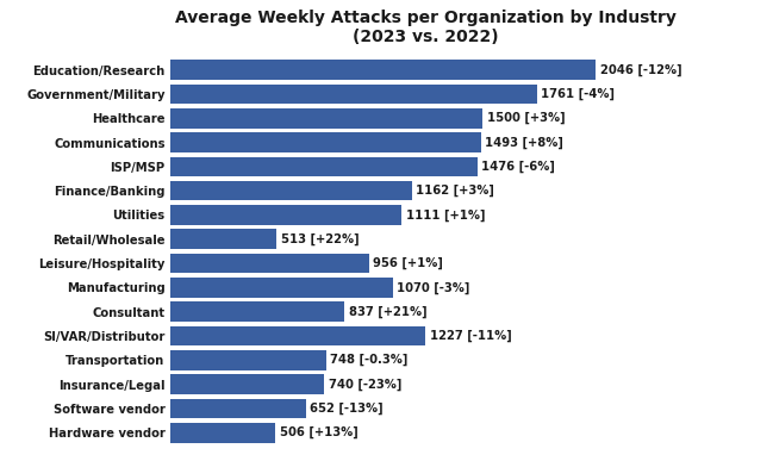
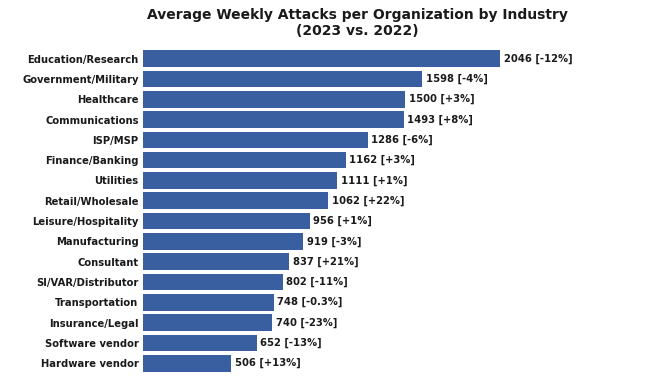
Government/Military: 1761 -> 1598
ISP/MSP: 1476 -> 1286
Retail/Wholesale: 513 -> 1062
Manufacturing: 1070 -> 919
SI/VAR/Distributor: 1227 -> 802
